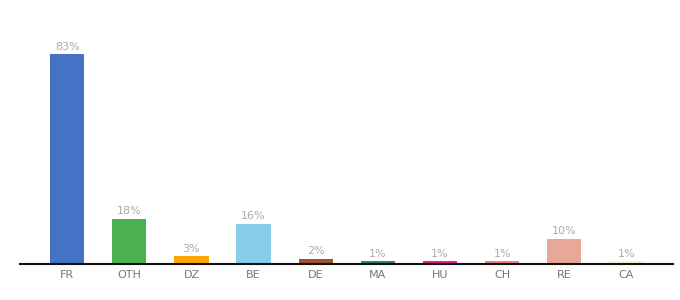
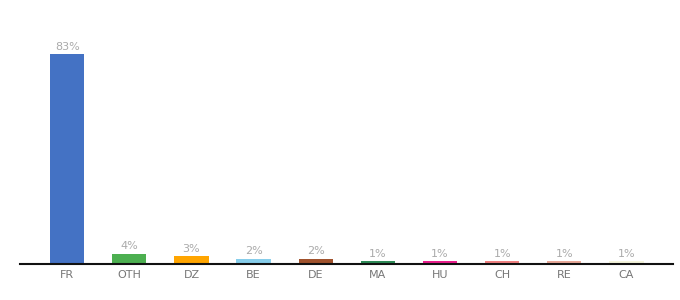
OTH: 18% -> 4%
BE: 16% -> 2%
RE: 10% -> 1%
